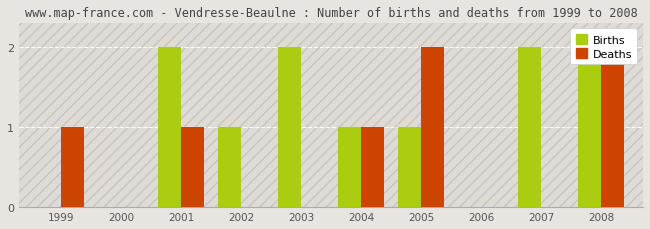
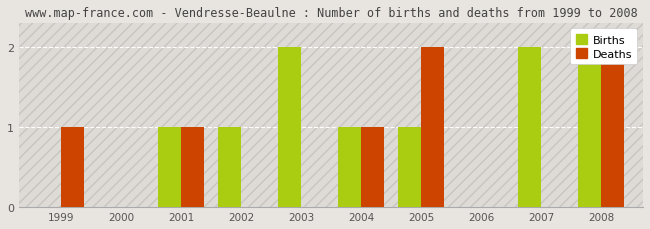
Births/2001: 2 -> 1
